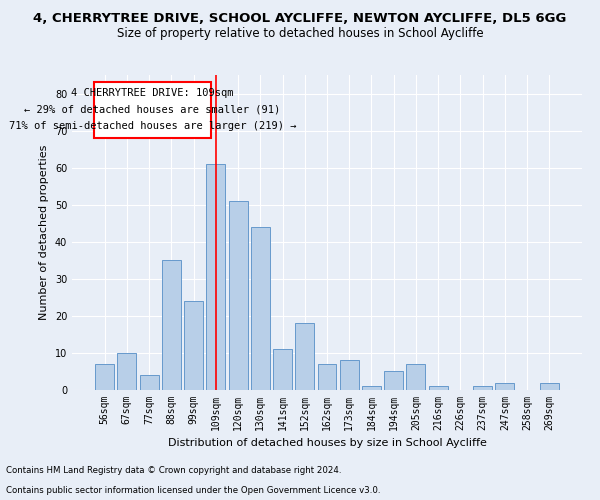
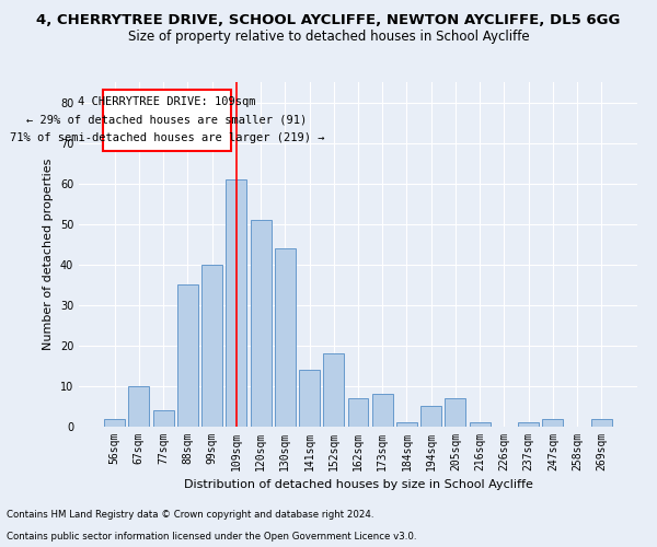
56sqm: 7 -> 2
99sqm: 24 -> 40
141sqm: 11 -> 14
